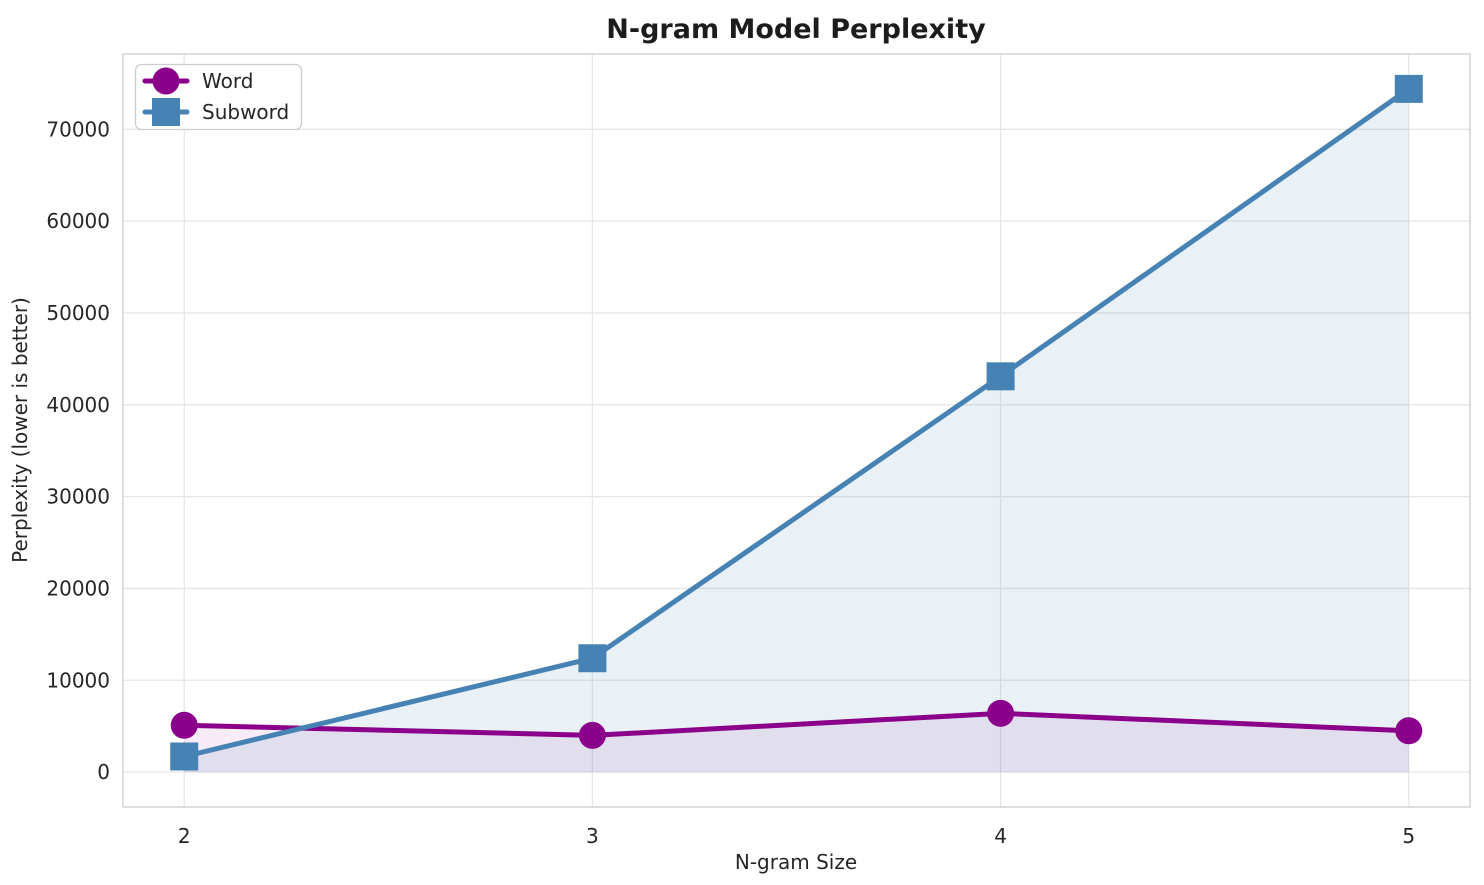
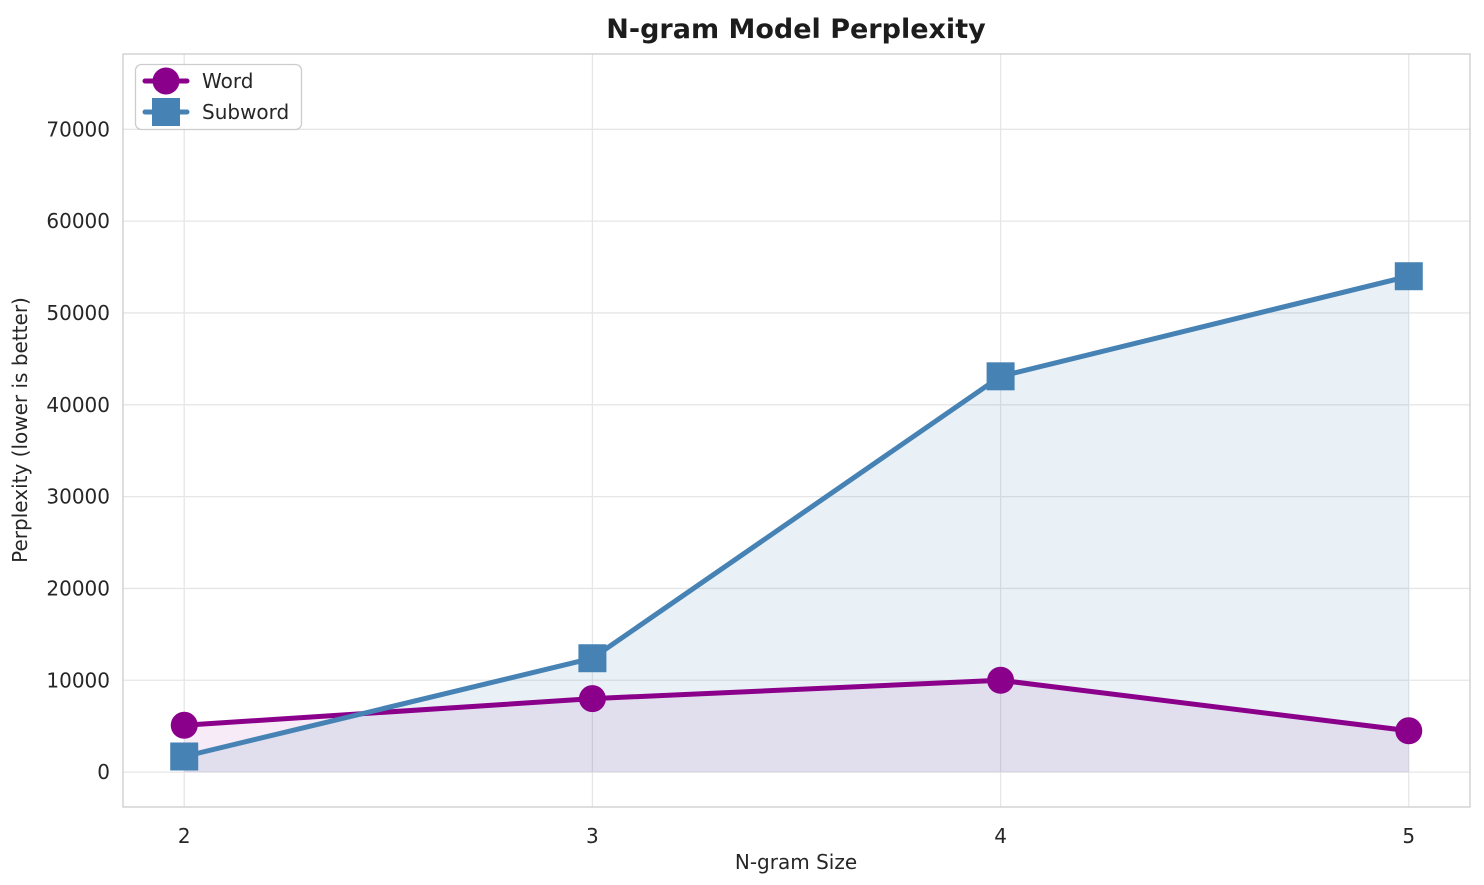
Word/3: 4000 -> 8000
Word/4: 6000 -> 10000
Subword/5: 74000 -> 54000
